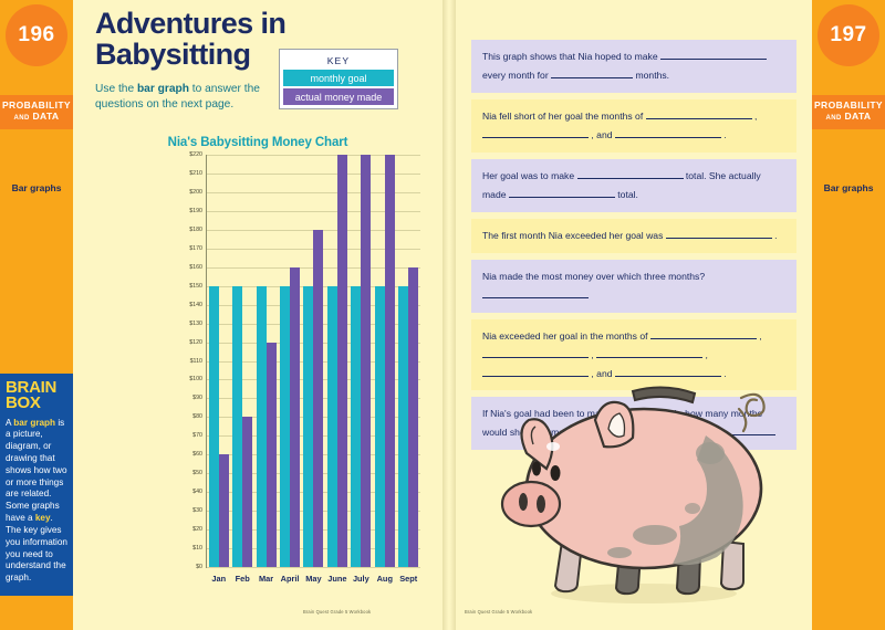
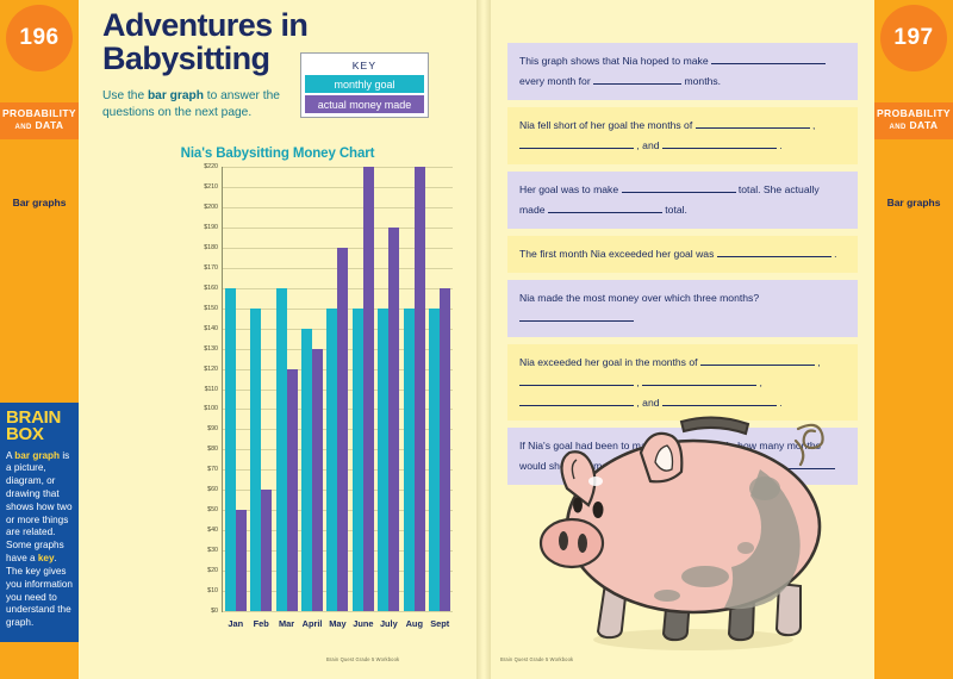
monthly goal/Jan: $150 -> $160
actual money made/Jan: $60 -> $50
actual money made/Feb: $80 -> $60
monthly goal/Mar: $150 -> $160
monthly goal/April: $150 -> $140
actual money made/April: $160 -> $130
actual money made/July: $220 -> $190
